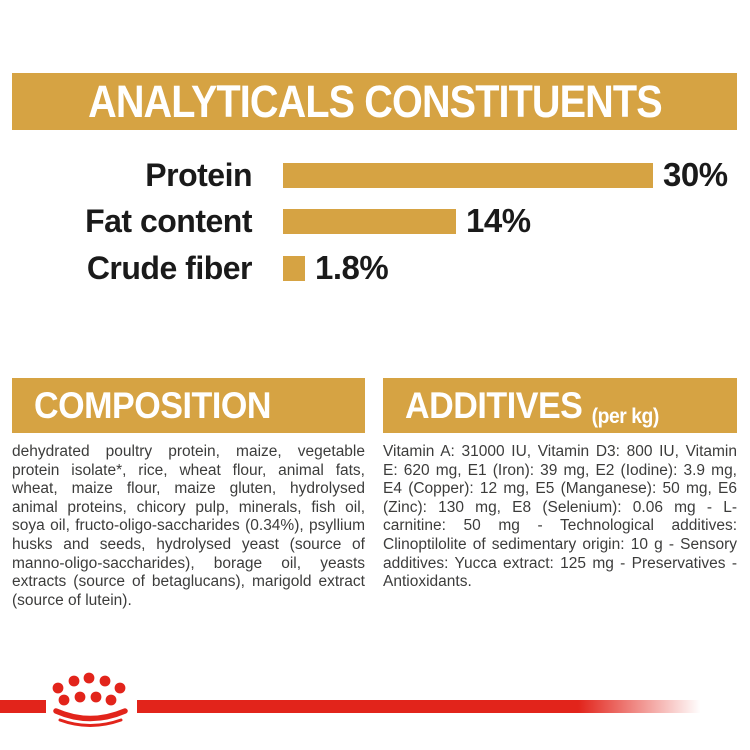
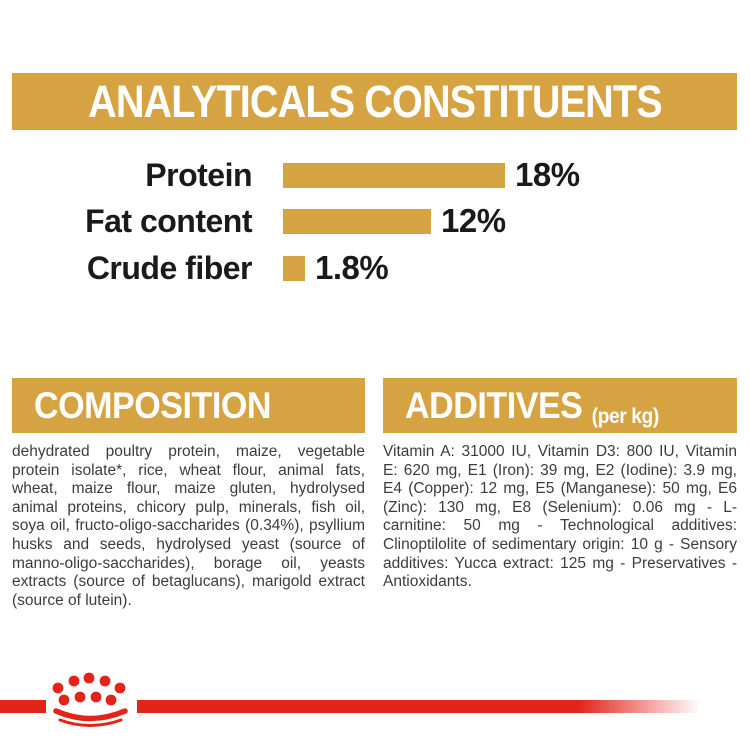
Protein: 30% -> 18%
Fat content: 14% -> 12%
